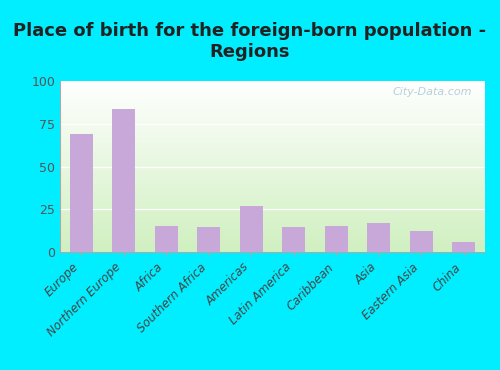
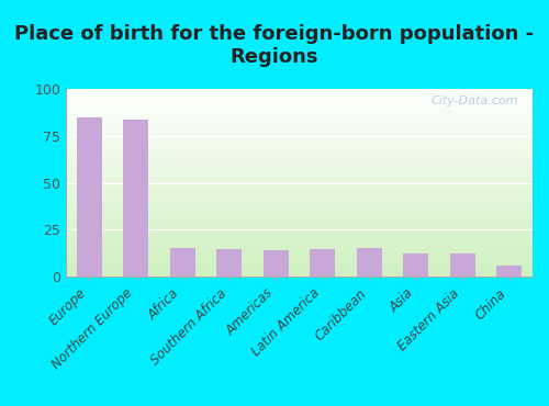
Europe: 69 -> 85
Americas: 27 -> 14
Asia: 17 -> 12
